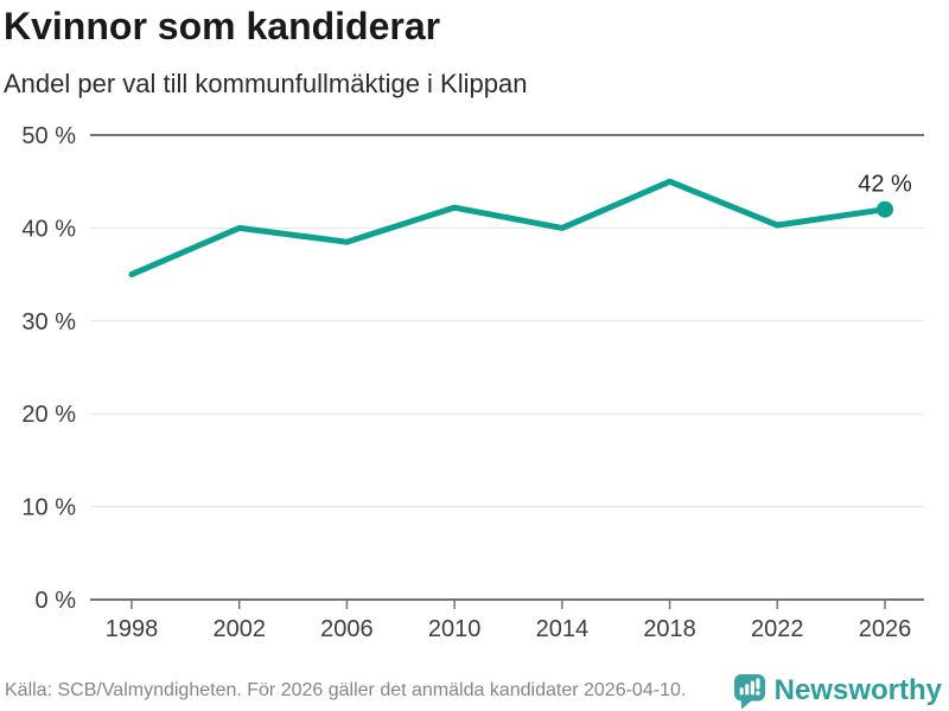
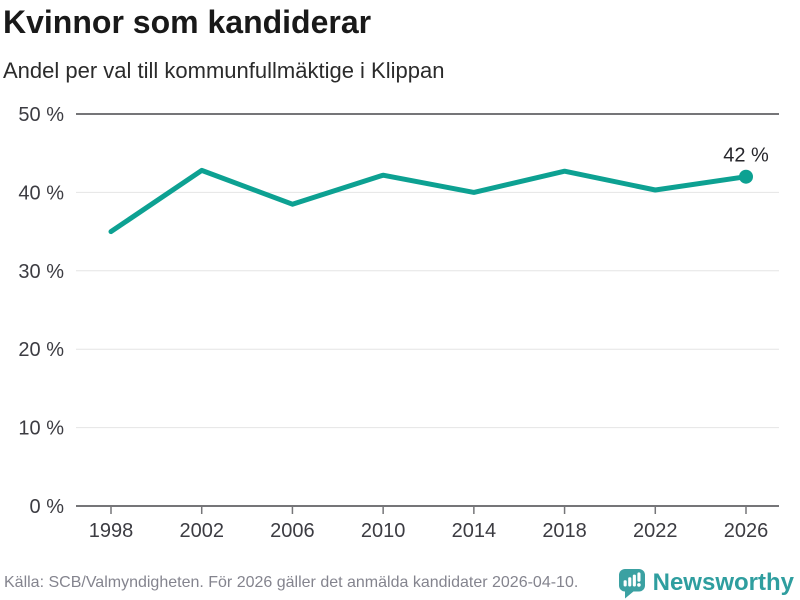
2002: 40% -> 43%
2018: 45% -> 43%
